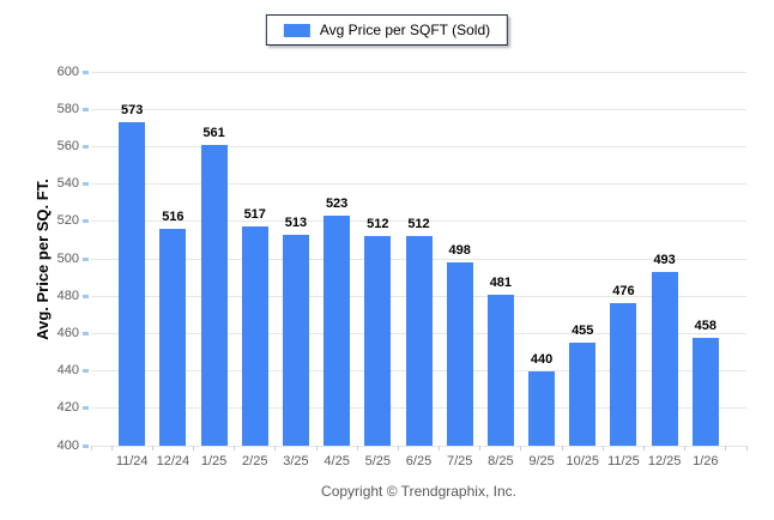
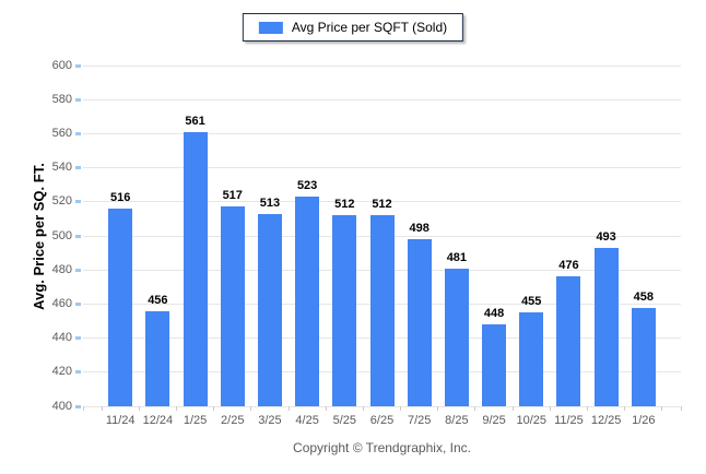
11/24: 573 -> 516
12/24: 516 -> 456
9/25: 440 -> 448
